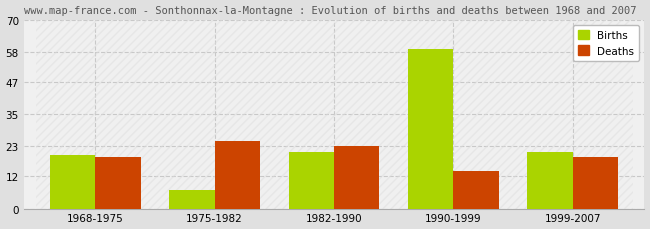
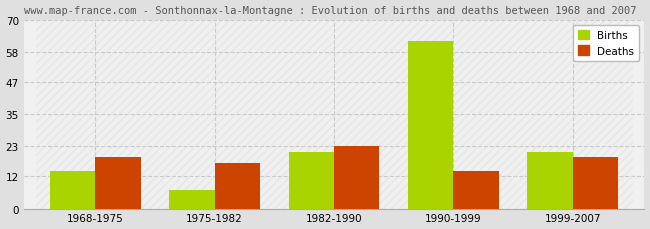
Births/1968-1975: 20 -> 14
Deaths/1975-1982: 25 -> 17
Births/1990-1999: 59 -> 62
